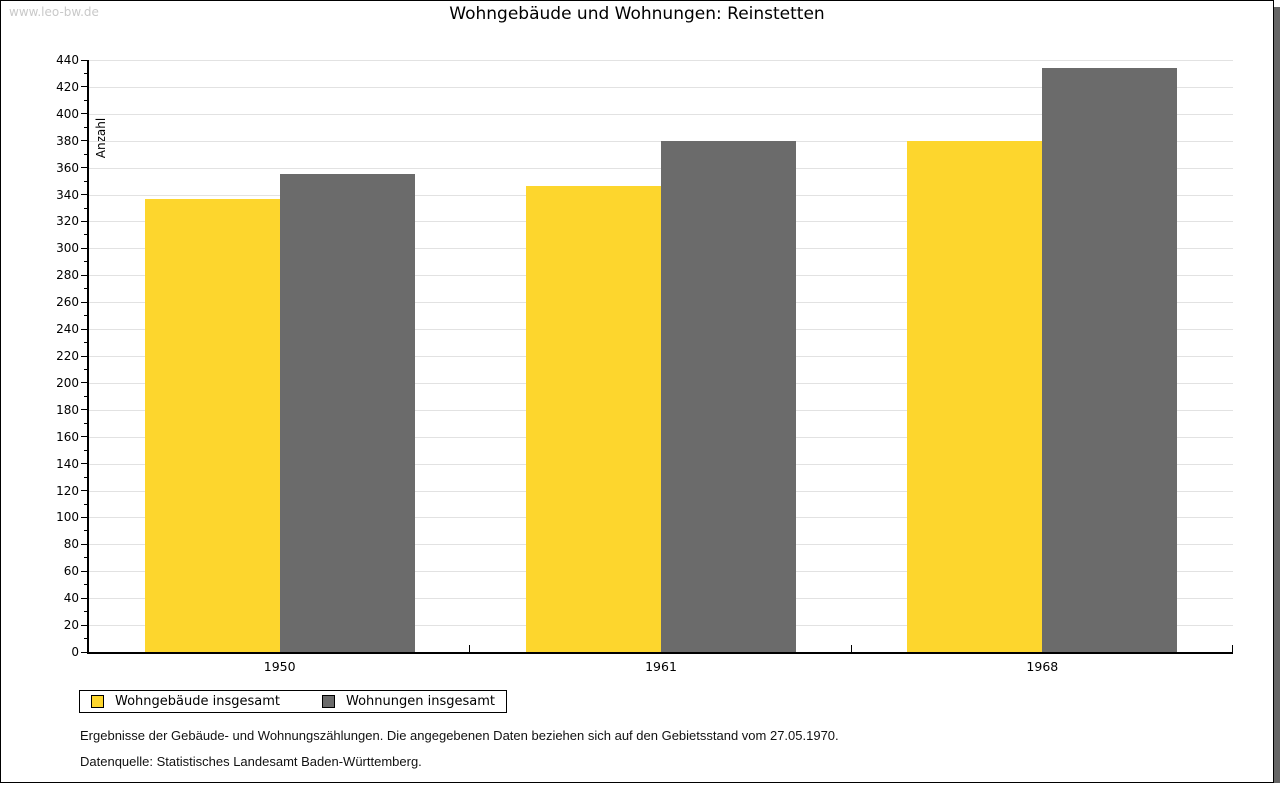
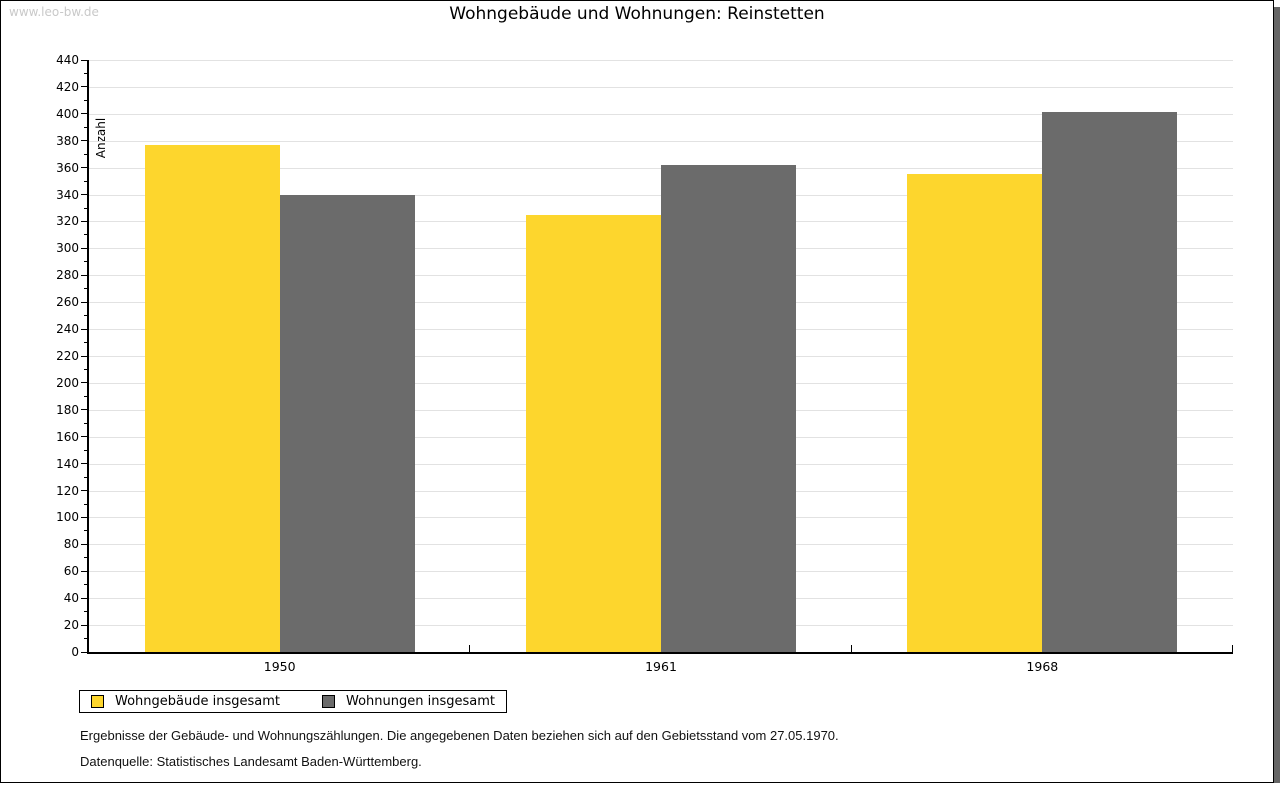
Wohngebäude insgesamt/1950: 337 -> 377
Wohnungen insgesamt/1950: 355 -> 340
Wohngebäude insgesamt/1961: 346 -> 325
Wohnungen insgesamt/1961: 380 -> 362
Wohngebäude insgesamt/1968: 380 -> 355
Wohnungen insgesamt/1968: 434 -> 401
